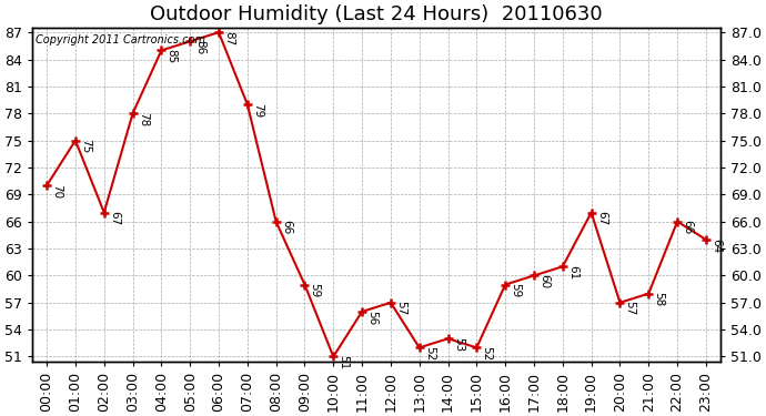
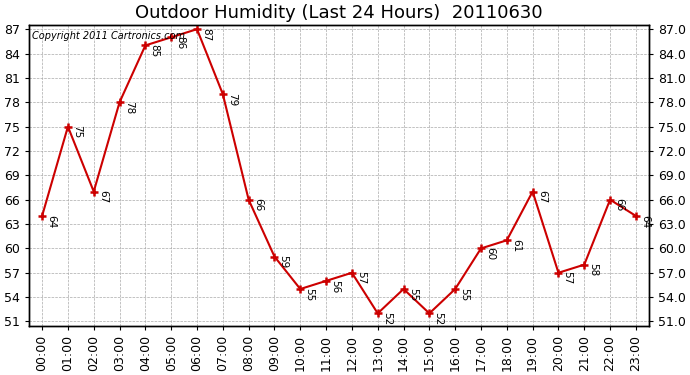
00:00: 70 -> 64
10:00: 51 -> 55
14:00: 53 -> 55
16:00: 59 -> 55
